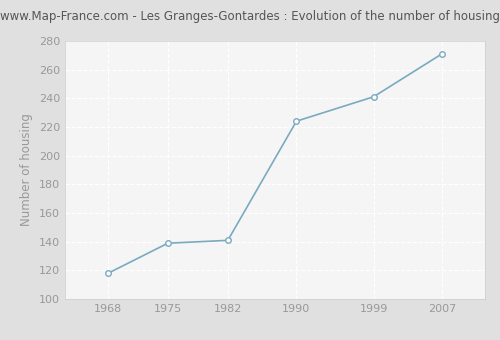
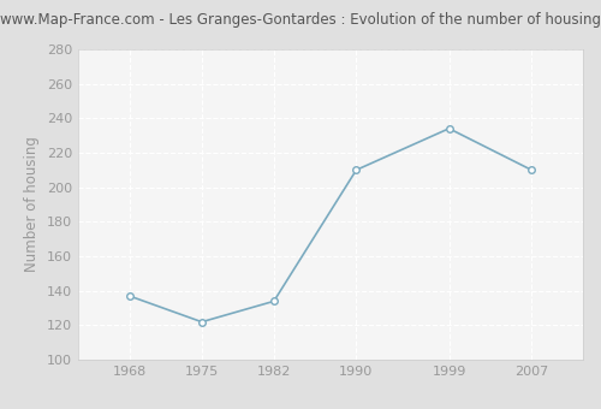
1968: 118 -> 137
1975: 139 -> 122
1982: 141 -> 134
1990: 224 -> 210
1999: 241 -> 234
2007: 271 -> 210
